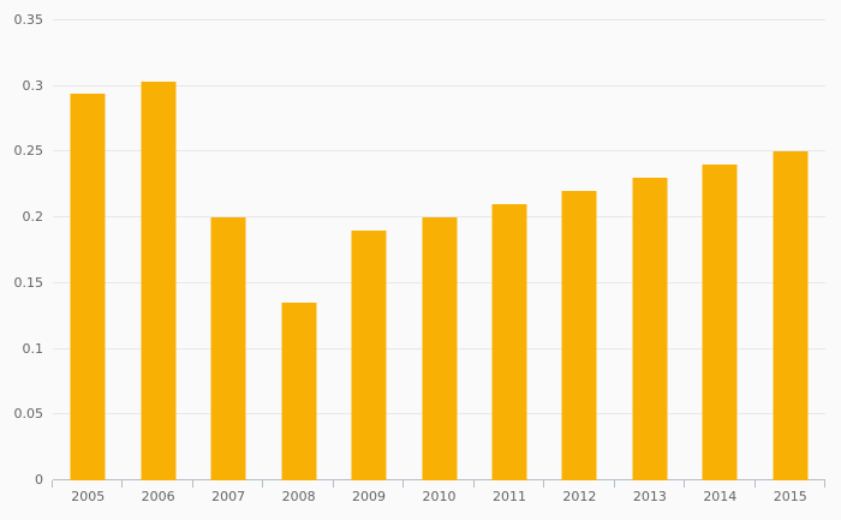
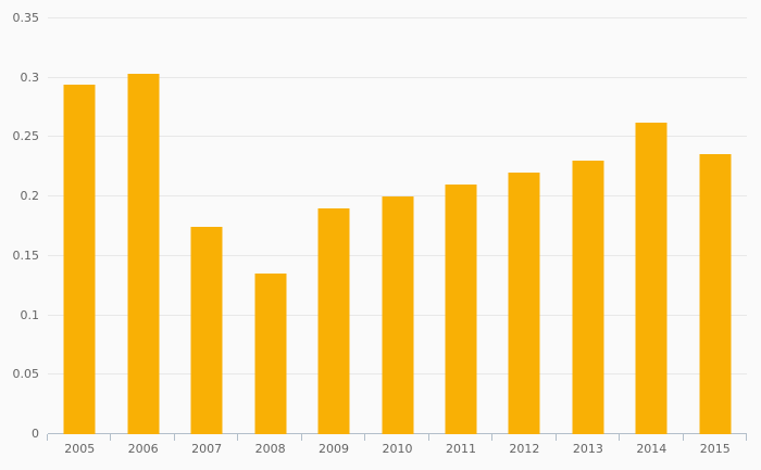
2007: 0.200 -> 0.175
2014: 0.240 -> 0.262
2015: 0.250 -> 0.236
